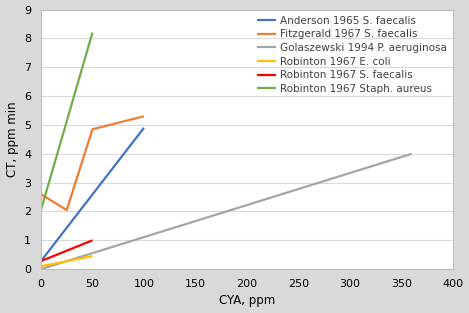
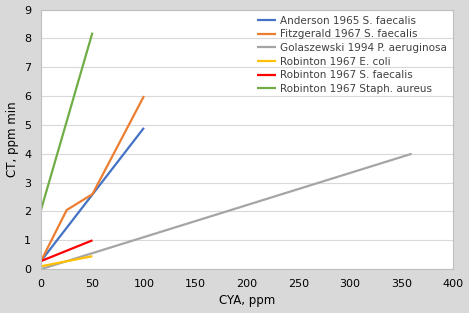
0: 2.60 -> 0.28
50: 4.85 -> 2.60
100: 5.30 -> 6.00
